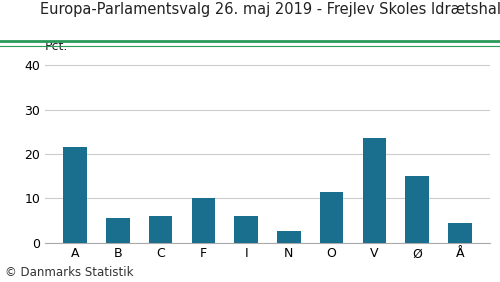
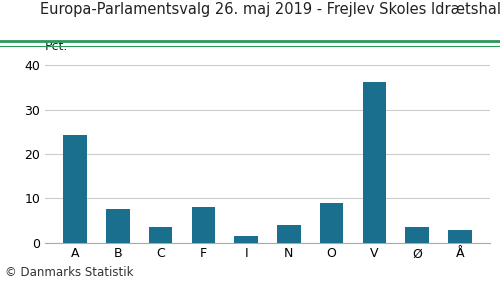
A: 21.5 -> 24.2
B: 5.5 -> 7.5
C: 6.0 -> 3.5
F: 10.0 -> 8.1
I: 6.0 -> 1.5
N: 2.5 -> 4.0
O: 11.5 -> 9.0
V: 23.5 -> 36.2
Ø: 15.0 -> 3.5
Å: 4.5 -> 2.8
